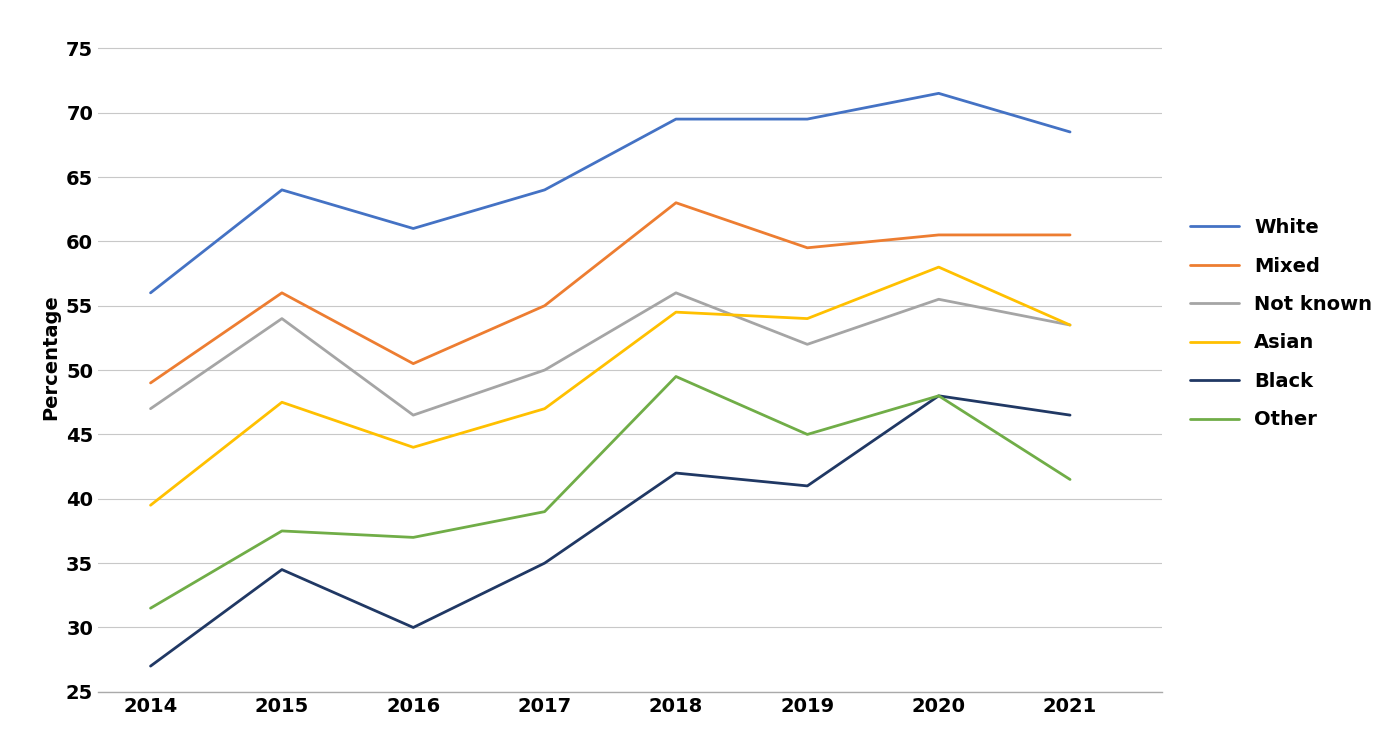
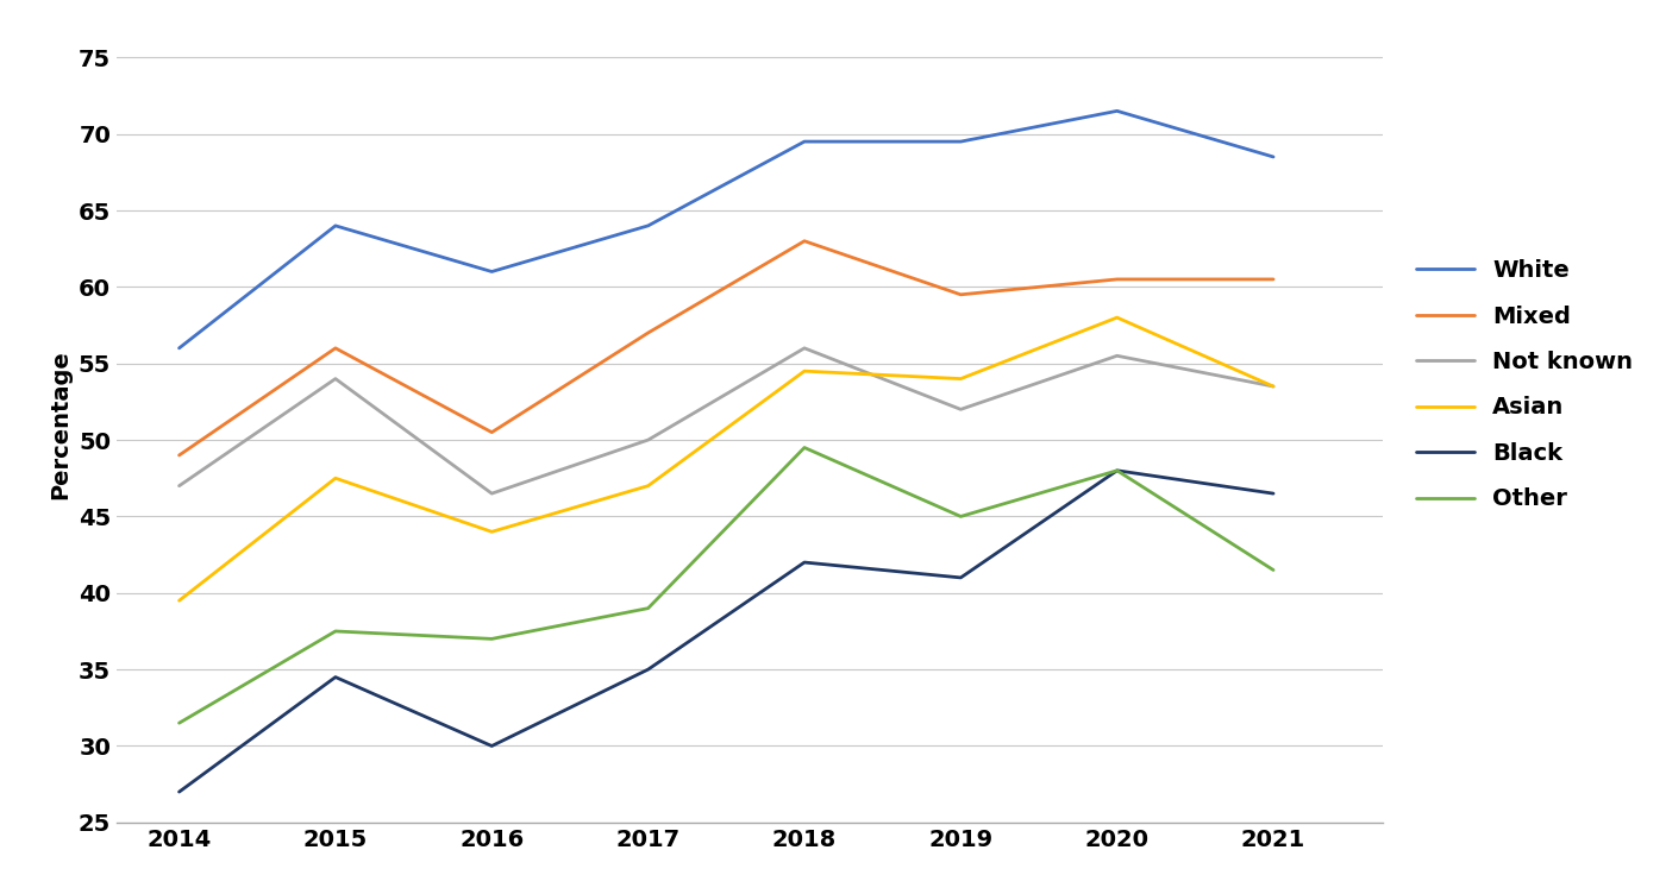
Mixed/2017: 55.0 -> 57.0
